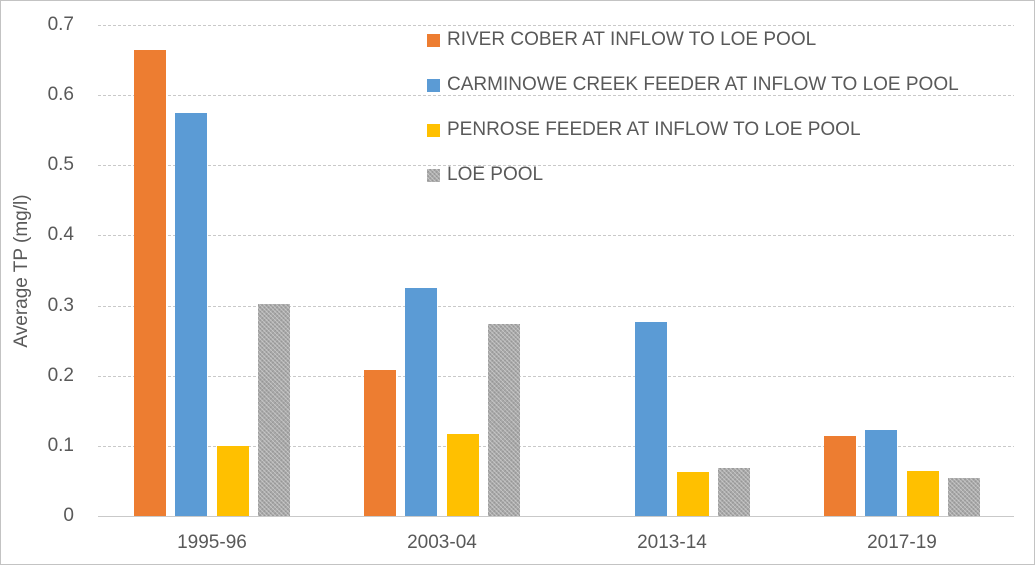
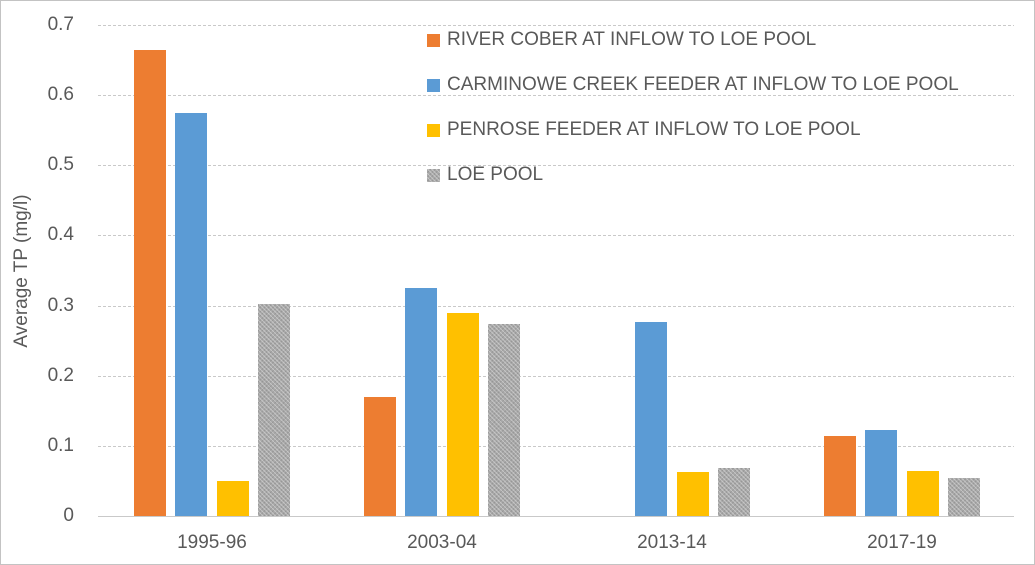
PENROSE FEEDER AT INFLOW TO LOE POOL/1995-96: 0.10 -> 0.05
RIVER COBER AT INFLOW TO LOE POOL/2003-04: 0.21 -> 0.17
PENROSE FEEDER AT INFLOW TO LOE POOL/2003-04: 0.12 -> 0.29
